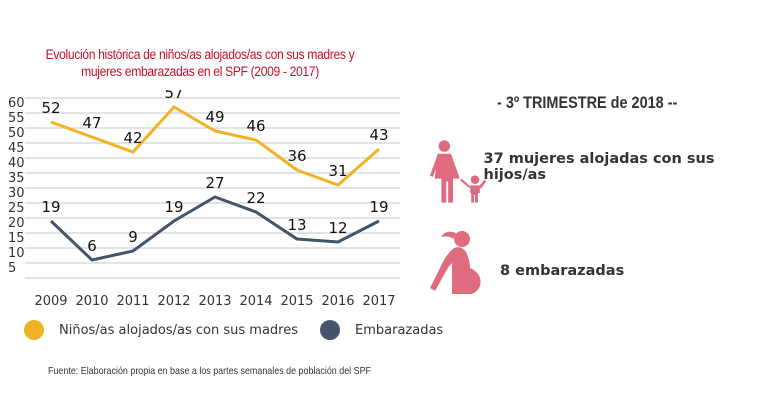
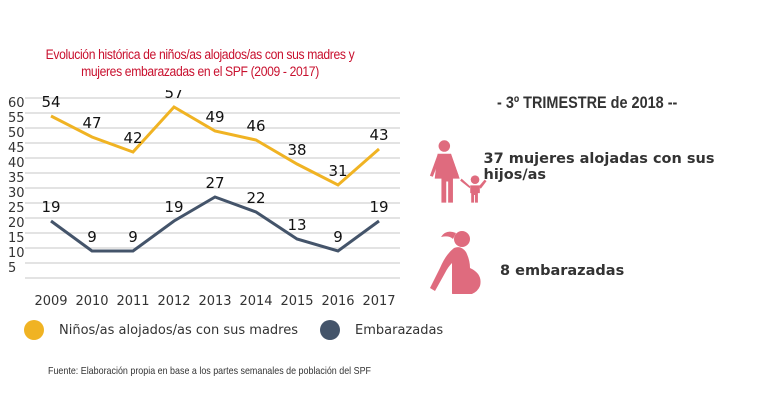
Niños/as alojados/as con sus madres/2009: 52 -> 54
Embarazadas/2010: 6 -> 9
Niños/as alojados/as con sus madres/2015: 36 -> 38
Embarazadas/2016: 12 -> 9
